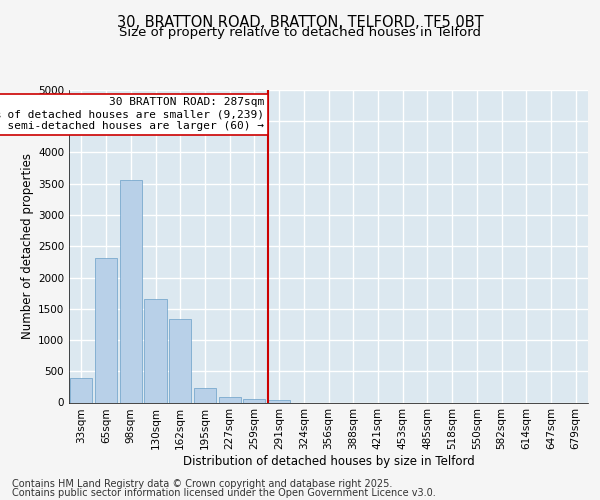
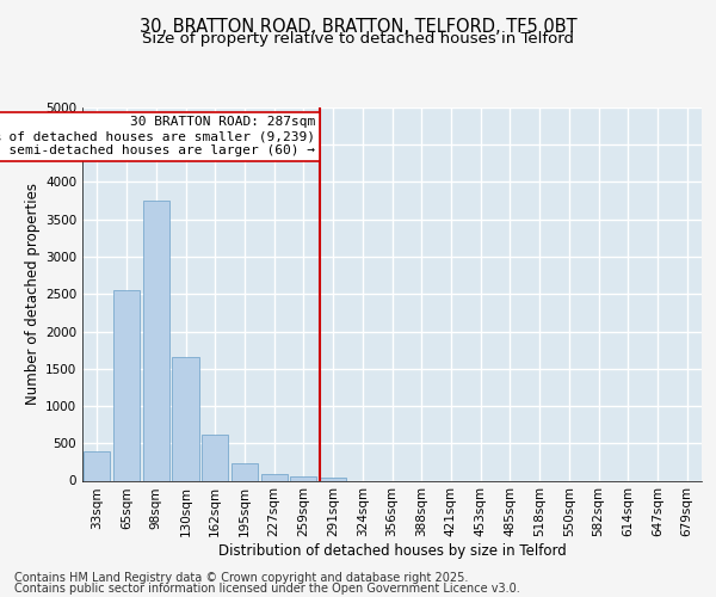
65sqm: 2320 -> 2550
98sqm: 3560 -> 3750
162sqm: 1340 -> 620
